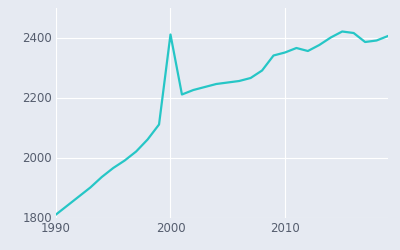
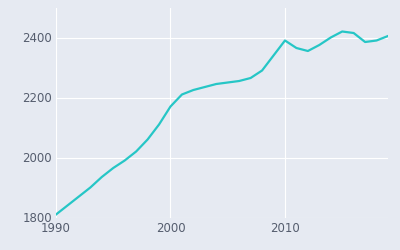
2000: 2410 -> 2170
2010: 2350 -> 2390
